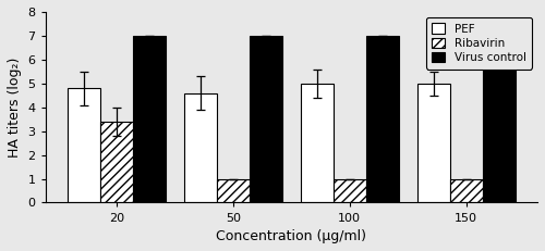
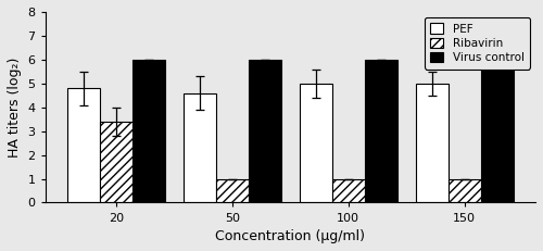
Virus control/20: 7 -> 6
Virus control/50: 7 -> 6
Virus control/100: 7 -> 6
